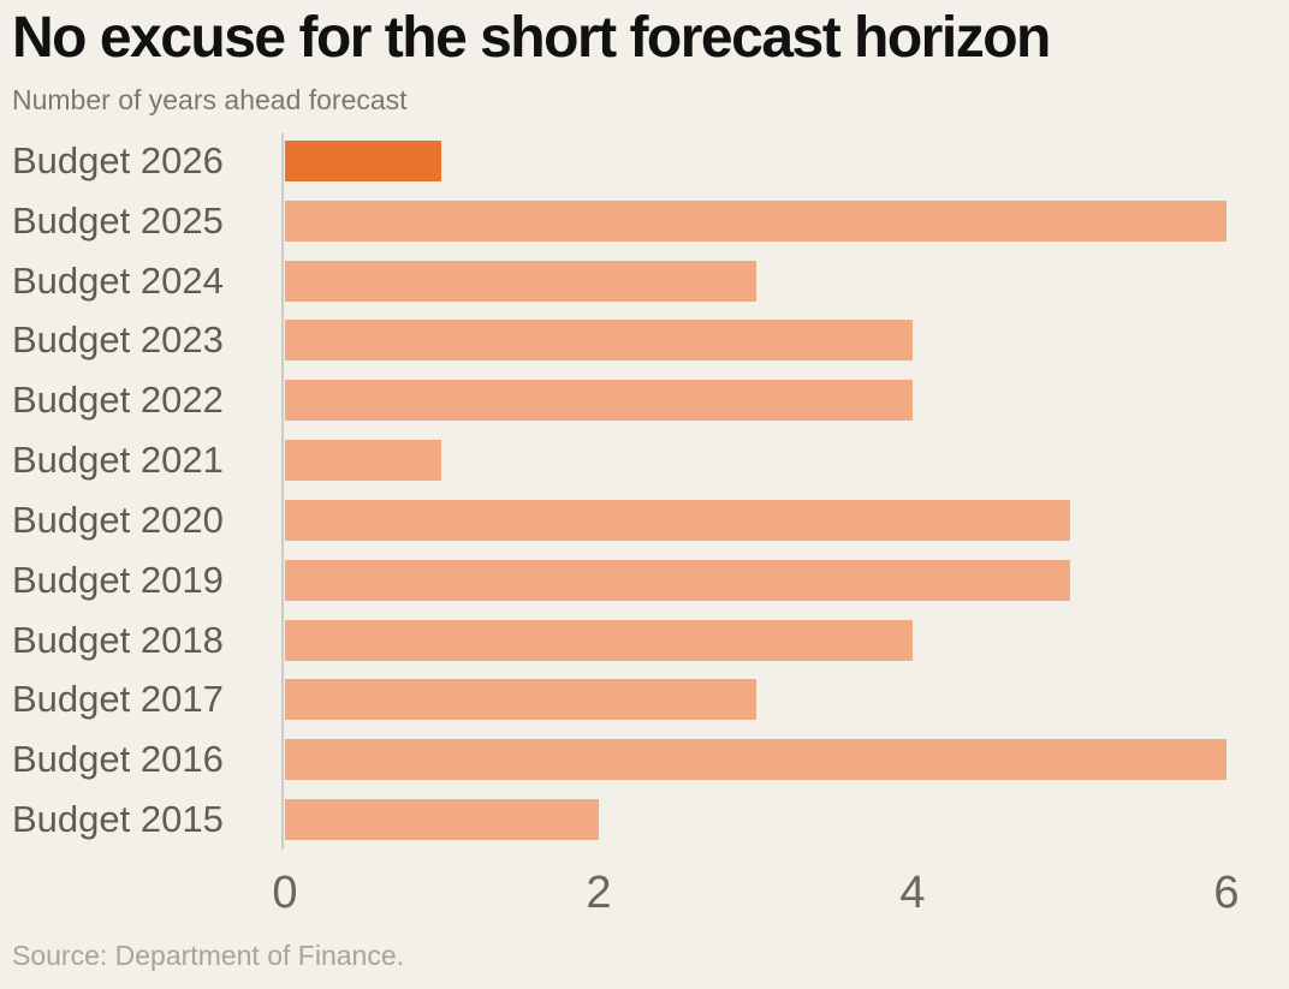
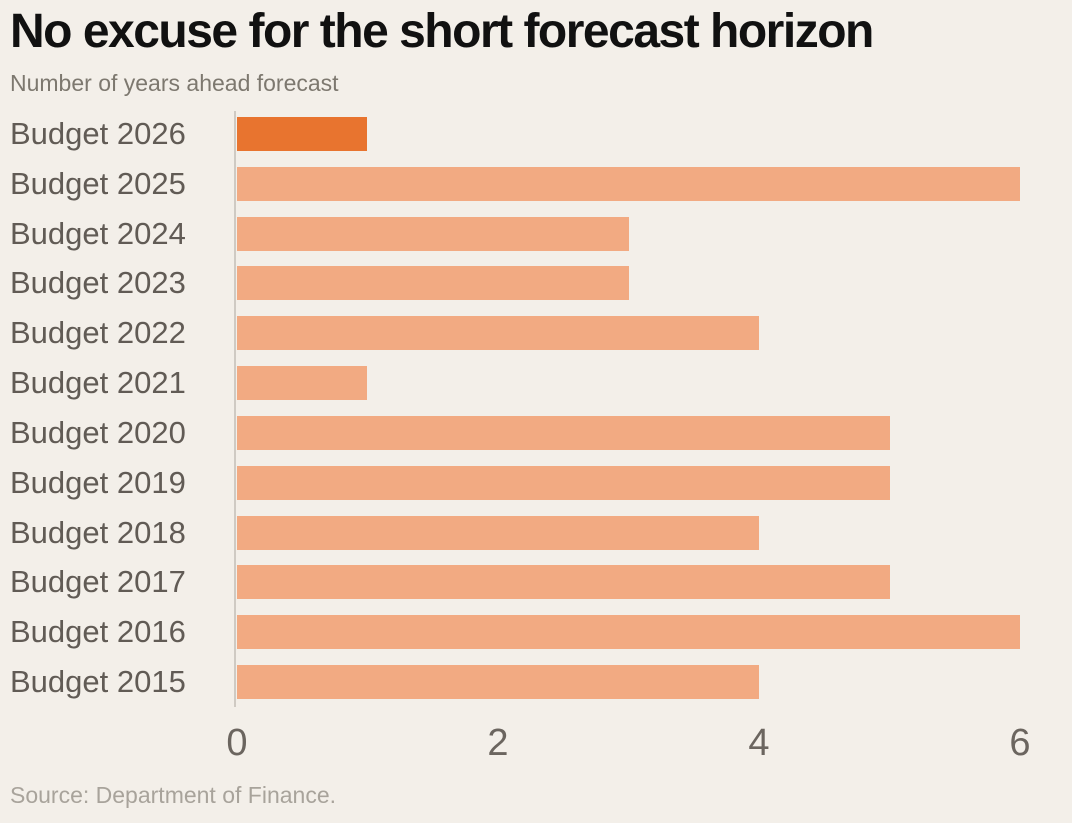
Budget 2023: 4 -> 3
Budget 2017: 3 -> 5
Budget 2015: 2 -> 4
